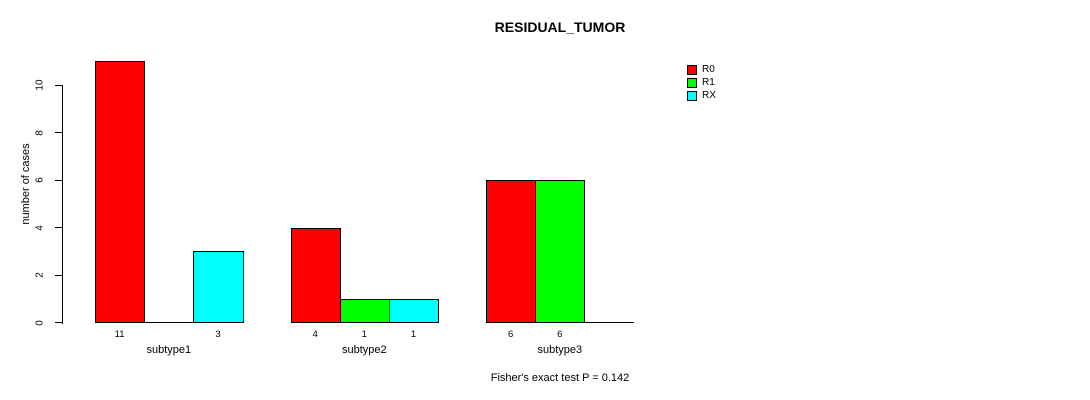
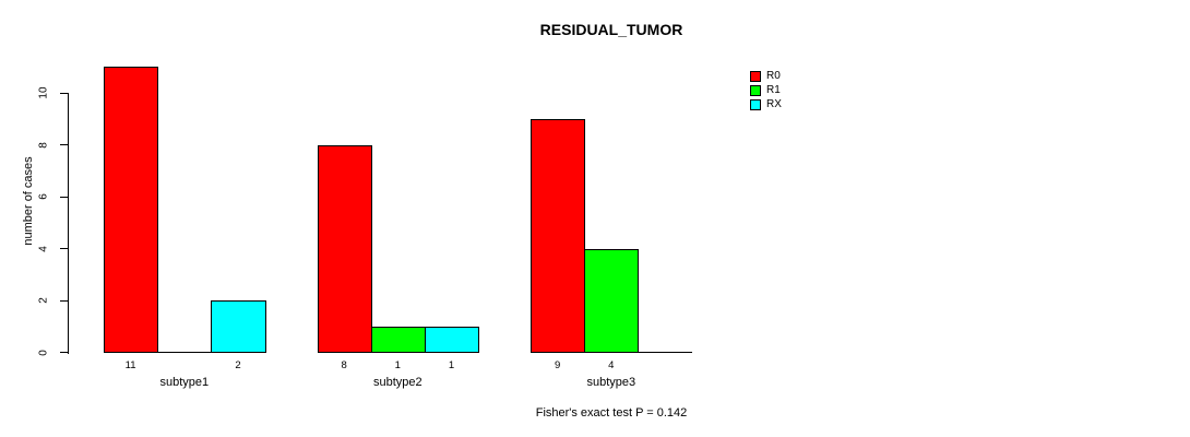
RX/subtype1: 3 -> 2
R0/subtype2: 4 -> 8
R0/subtype3: 6 -> 9
R1/subtype3: 6 -> 4
